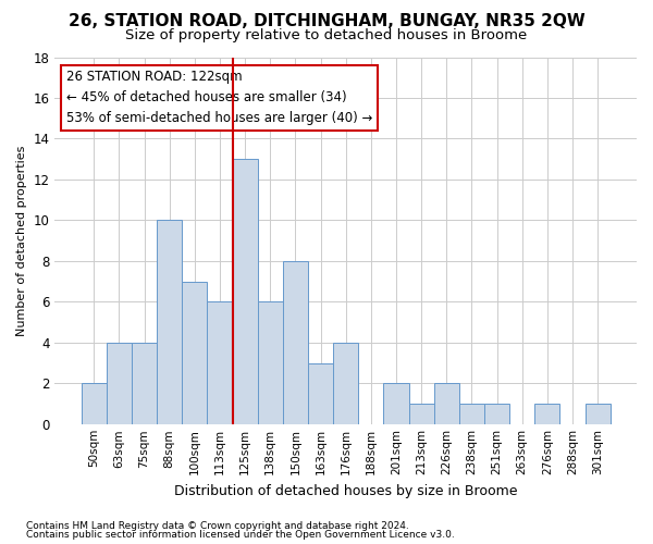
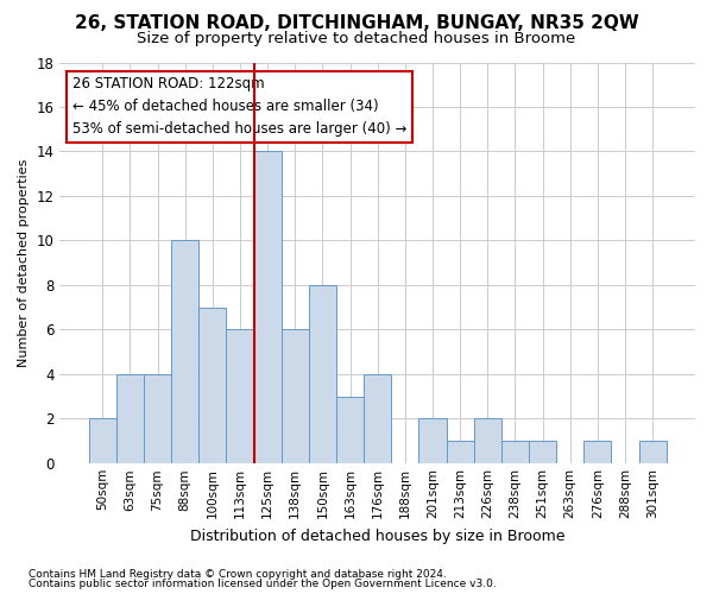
125sqm: 13 -> 14
